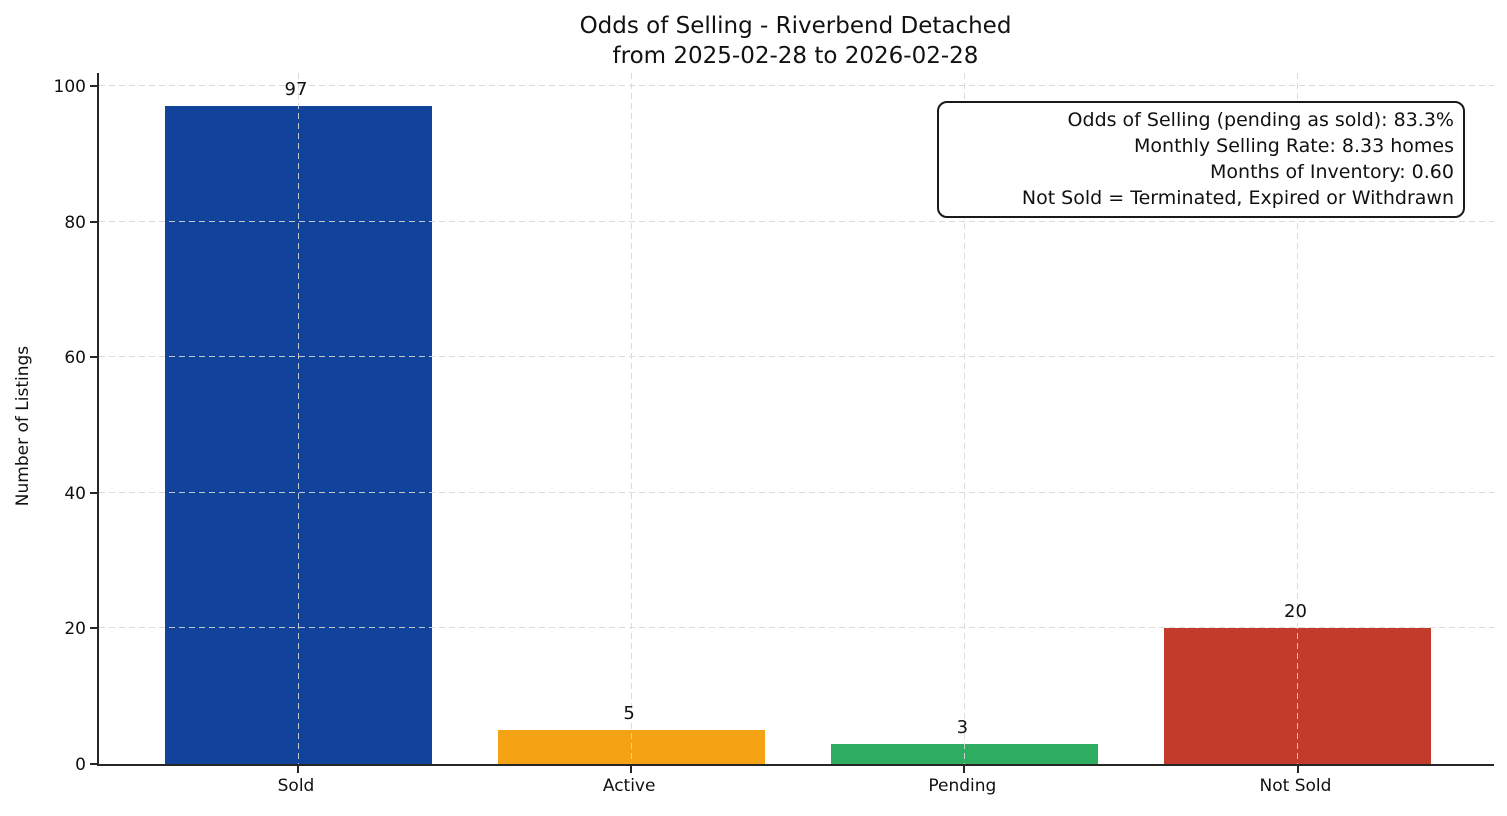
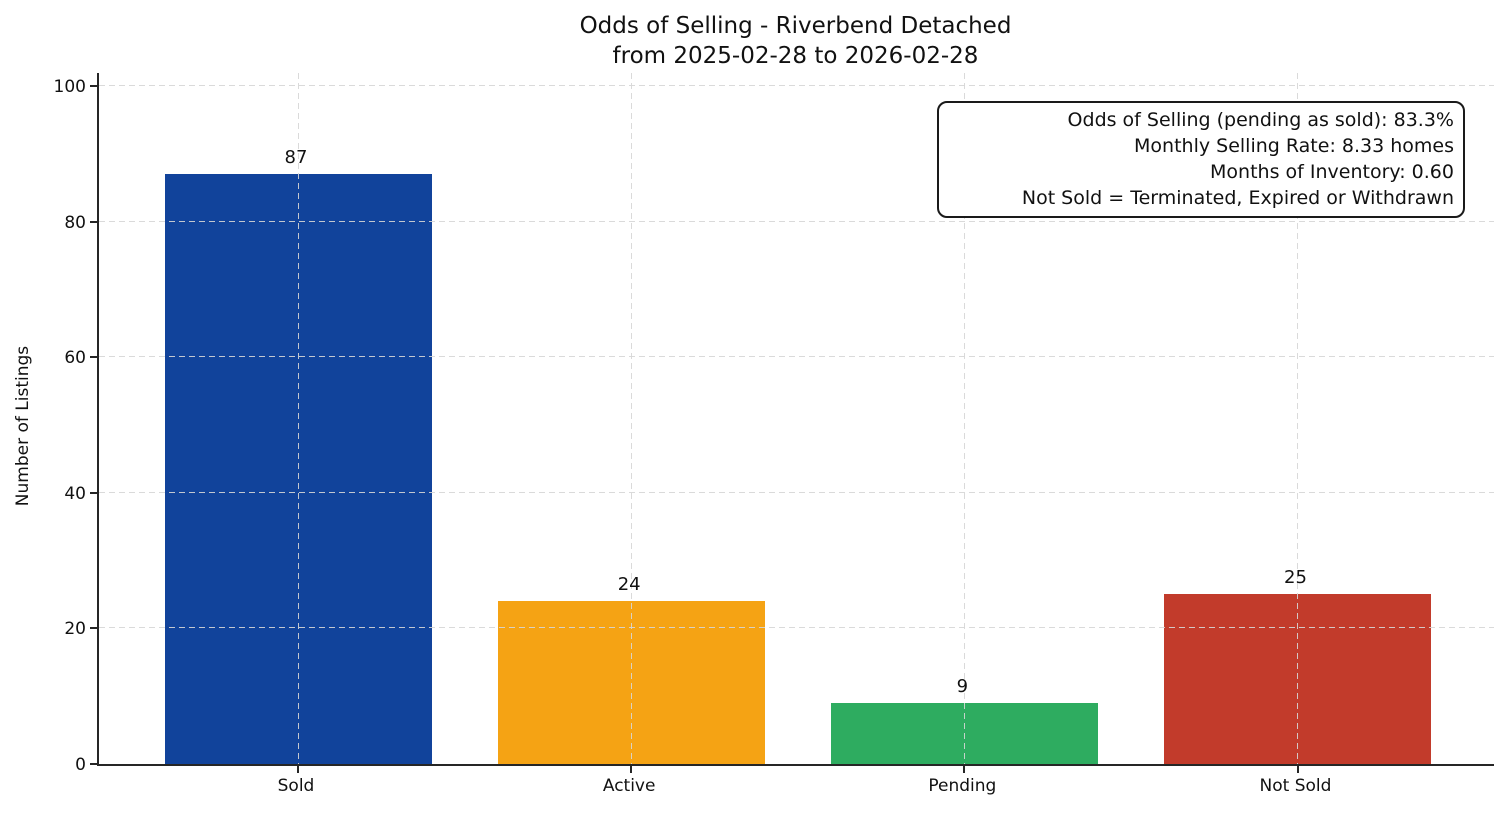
Sold: 97 -> 87
Active: 5 -> 24
Pending: 3 -> 9
Not Sold: 20 -> 25
